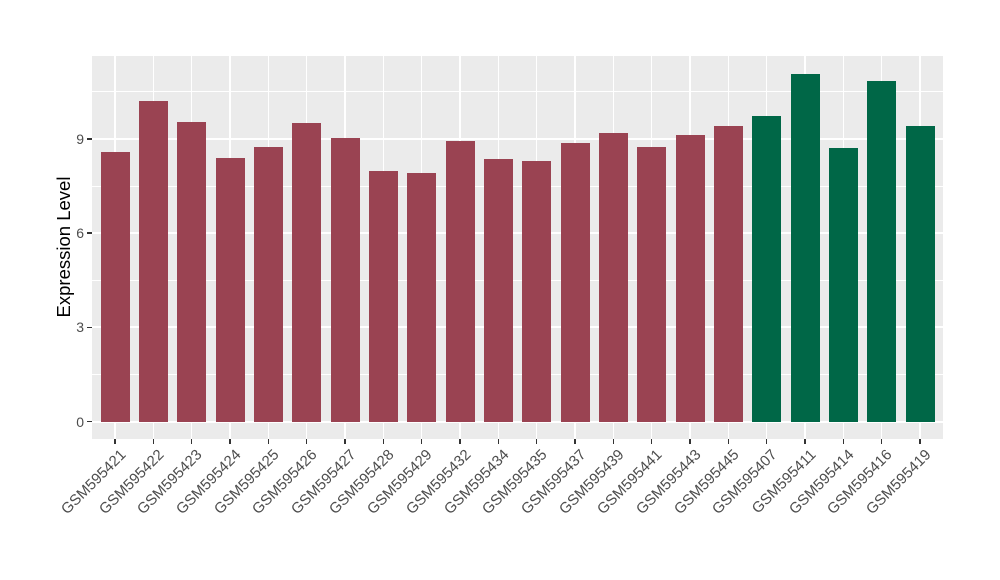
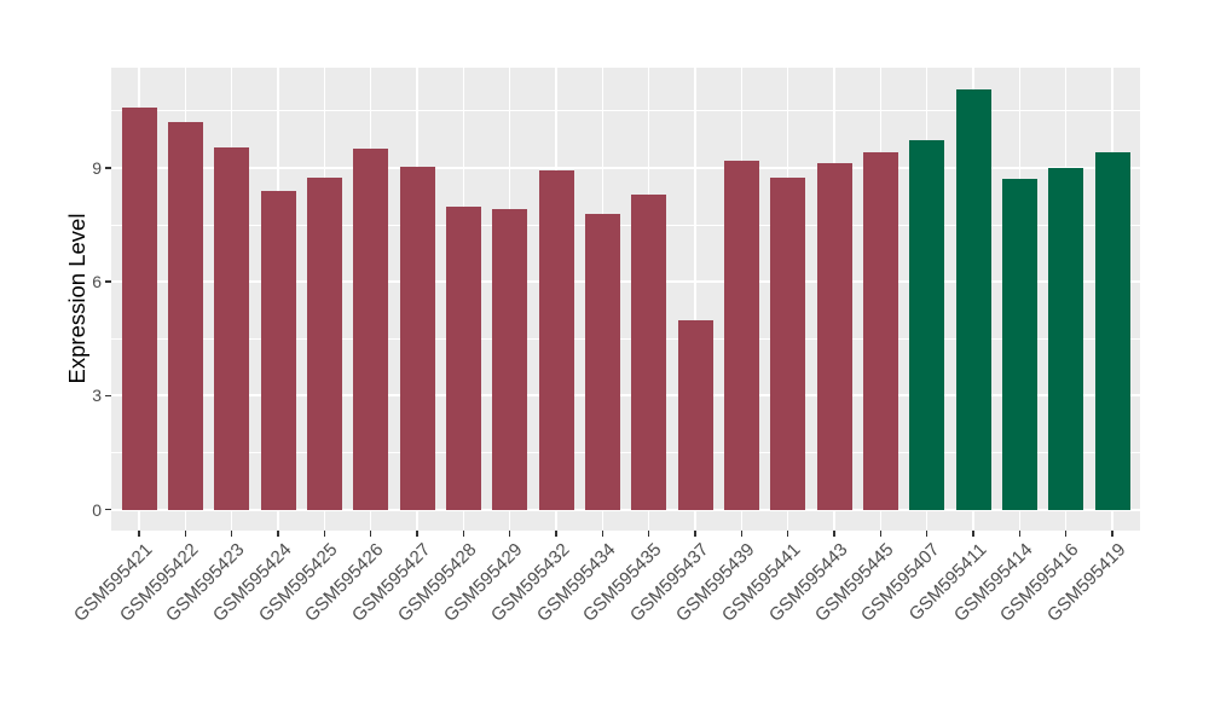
GSM595421: 8.6 -> 10.6
GSM595434: 8.4 -> 7.8
GSM595437: 8.9 -> 5.0
GSM595416: 10.9 -> 9.0
